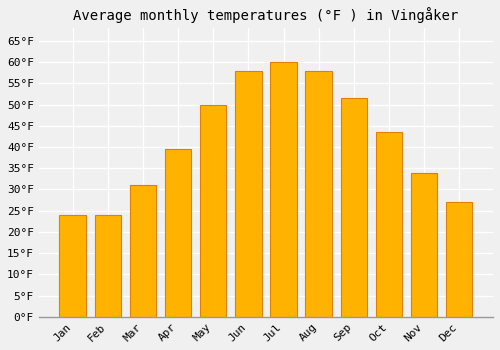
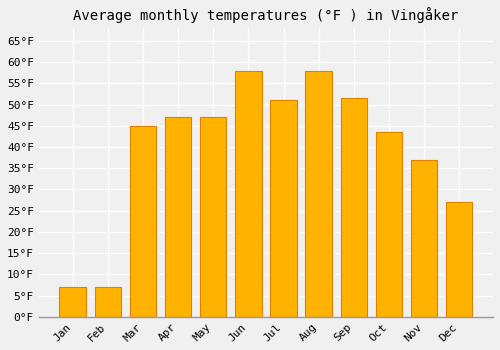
Jan: 24.0°F -> 7.0°F
Feb: 24.0°F -> 7.0°F
Mar: 31.0°F -> 45.0°F
Apr: 39.5°F -> 47.0°F
May: 50.0°F -> 47.0°F
Jul: 60.0°F -> 51.0°F
Nov: 34.0°F -> 37.0°F
